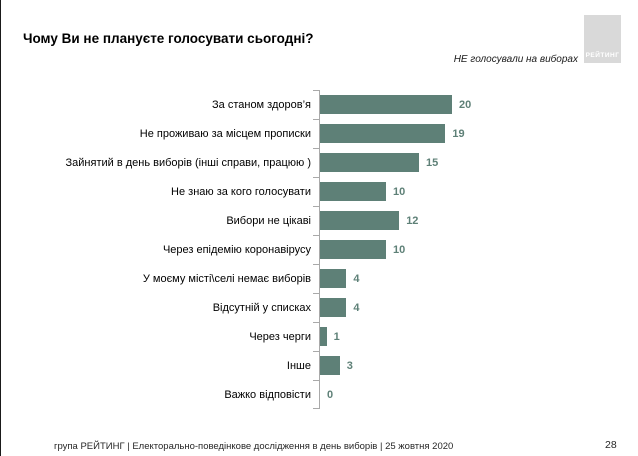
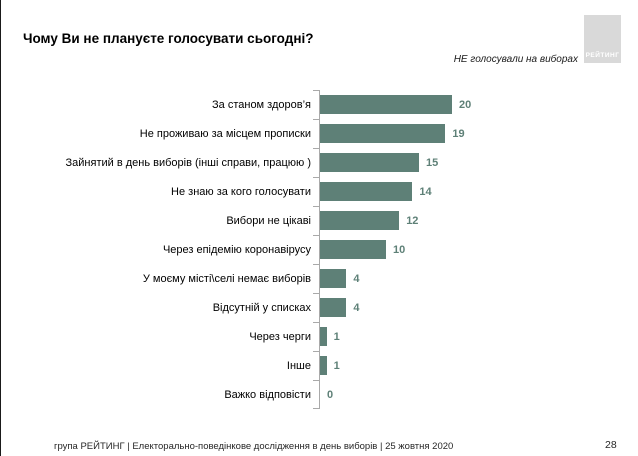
Не знаю за кого голосувати: 10 -> 14
Інше: 3 -> 1
